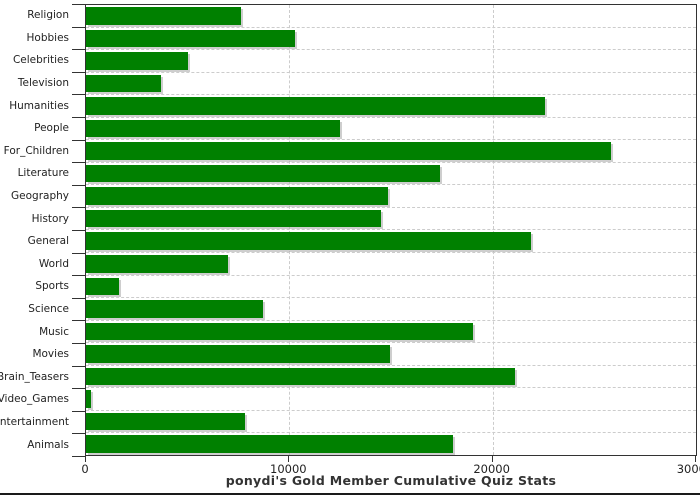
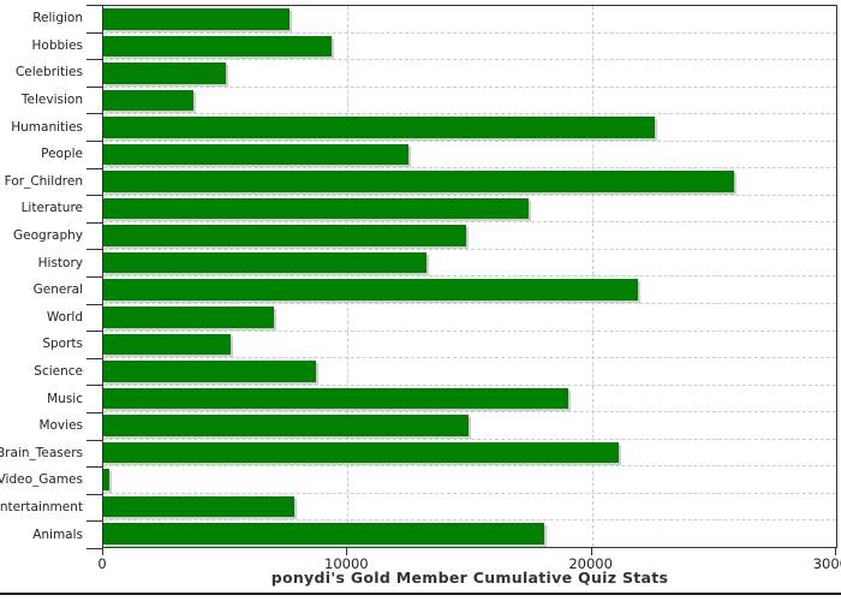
Hobbies: 10300 -> 9400
History: 14500 -> 13200
Sports: 1600 -> 5200
